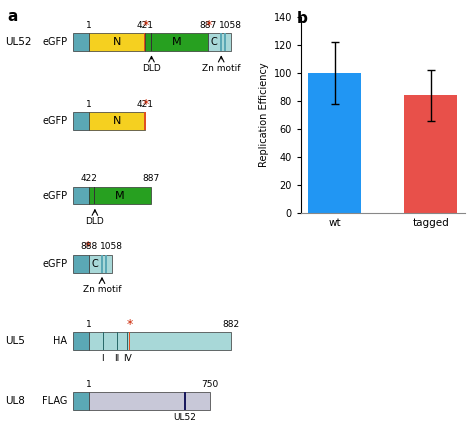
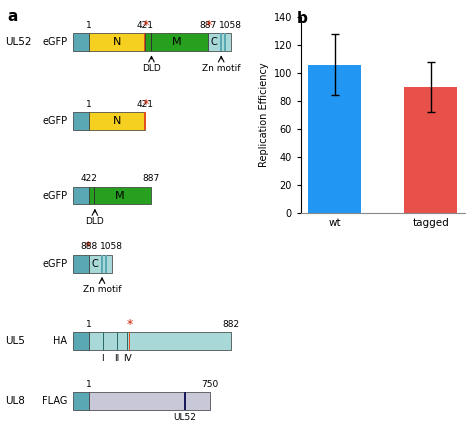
wt: 100 -> 106
tagged: 84 -> 90
